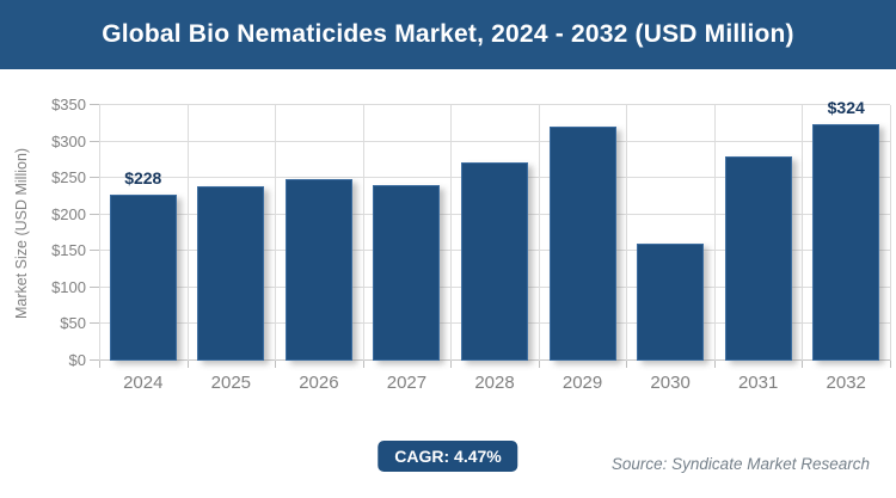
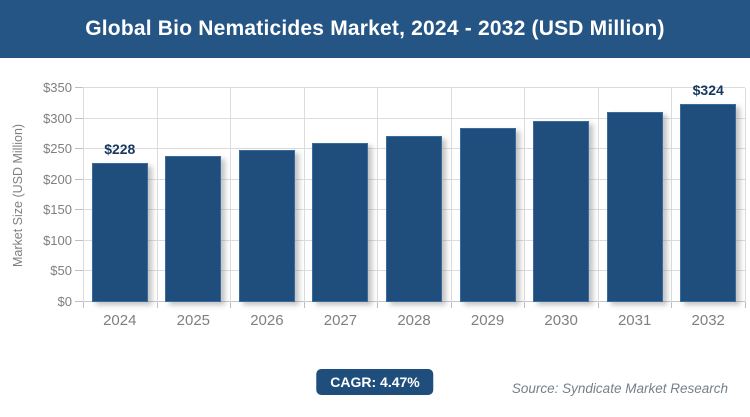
2027: $240 -> $260
2029: $320 -> $280
2030: $160 -> $300
2031: $280 -> $310
